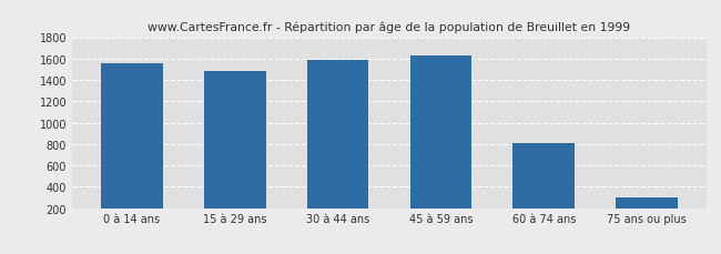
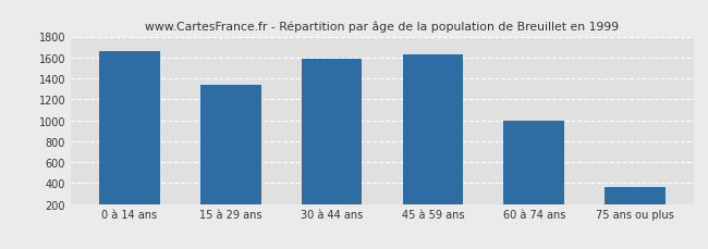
0 à 14 ans: 1560 -> 1660
15 à 29 ans: 1480 -> 1340
60 à 74 ans: 810 -> 1000
75 ans ou plus: 300 -> 360
